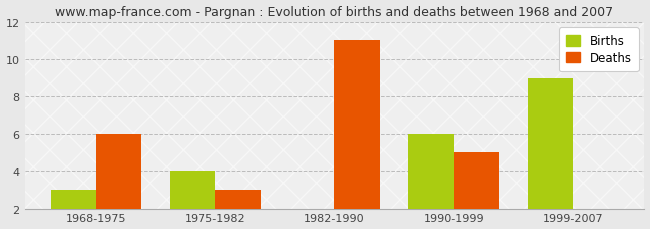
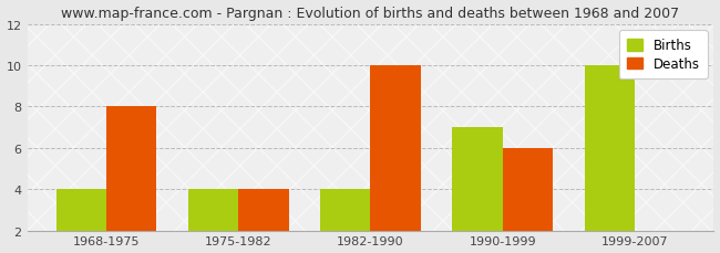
Births/1968-1975: 3 -> 4
Deaths/1968-1975: 6 -> 8
Deaths/1975-1982: 3 -> 4
Births/1982-1990: 2 -> 4
Deaths/1982-1990: 11 -> 10
Births/1990-1999: 6 -> 7
Deaths/1990-1999: 5 -> 6
Births/1999-2007: 9 -> 10
